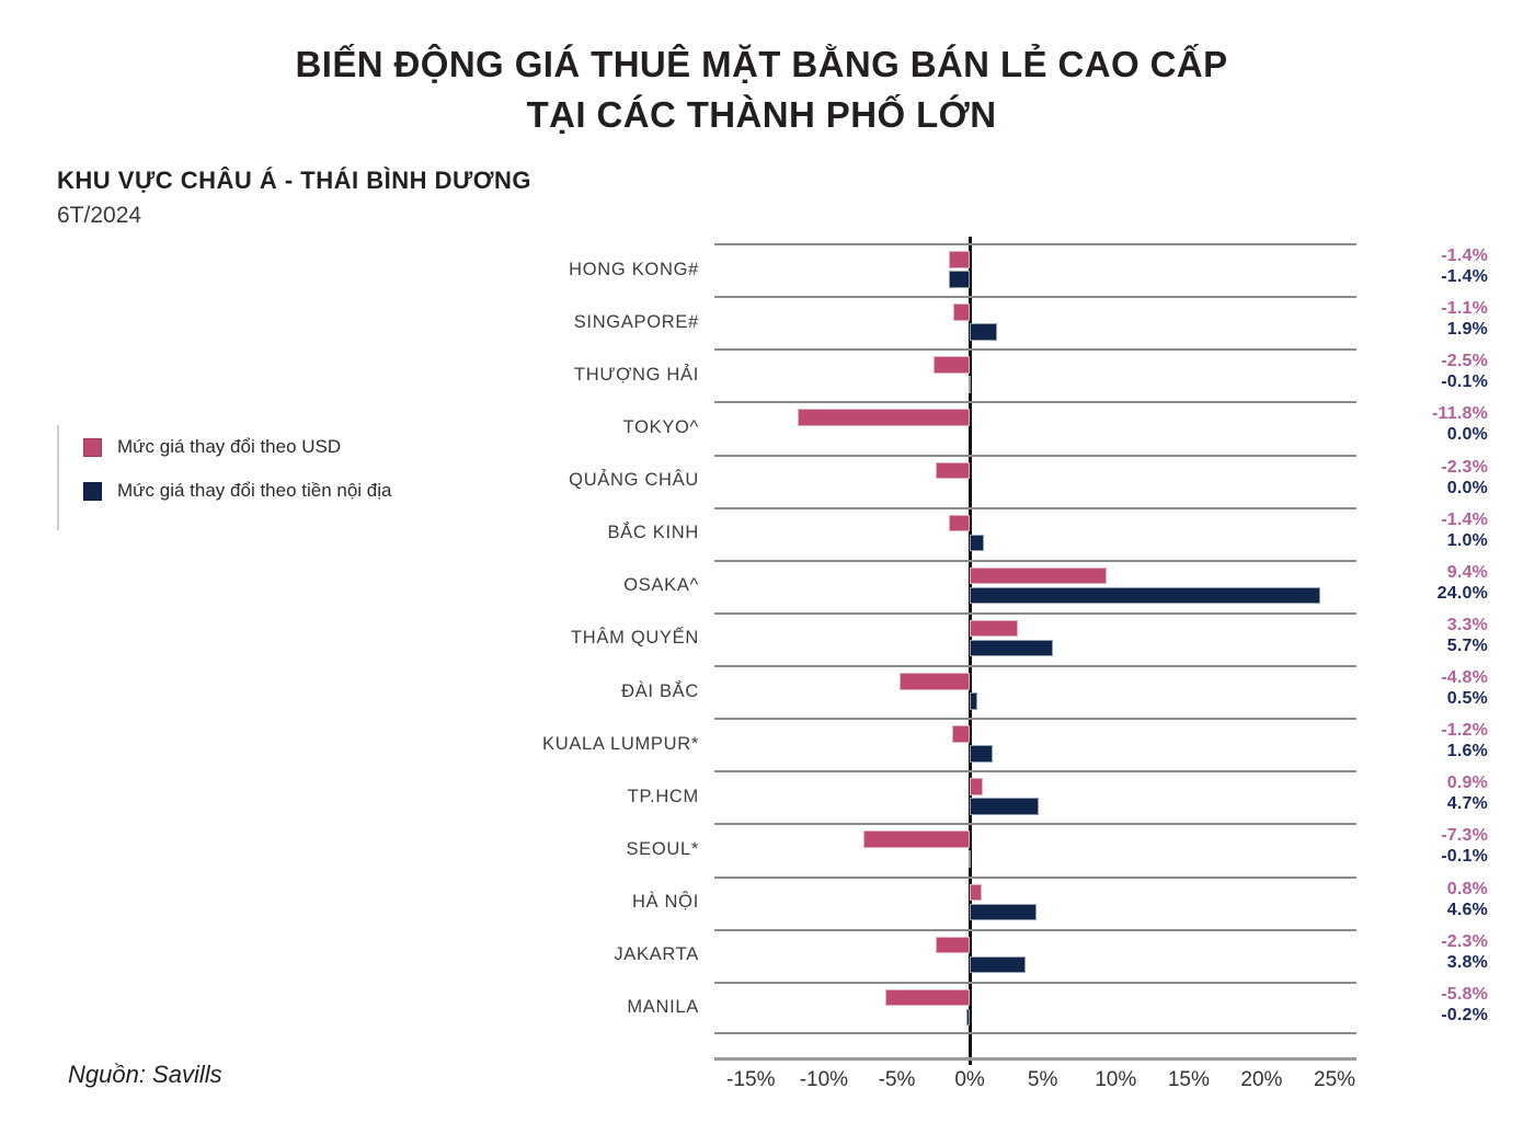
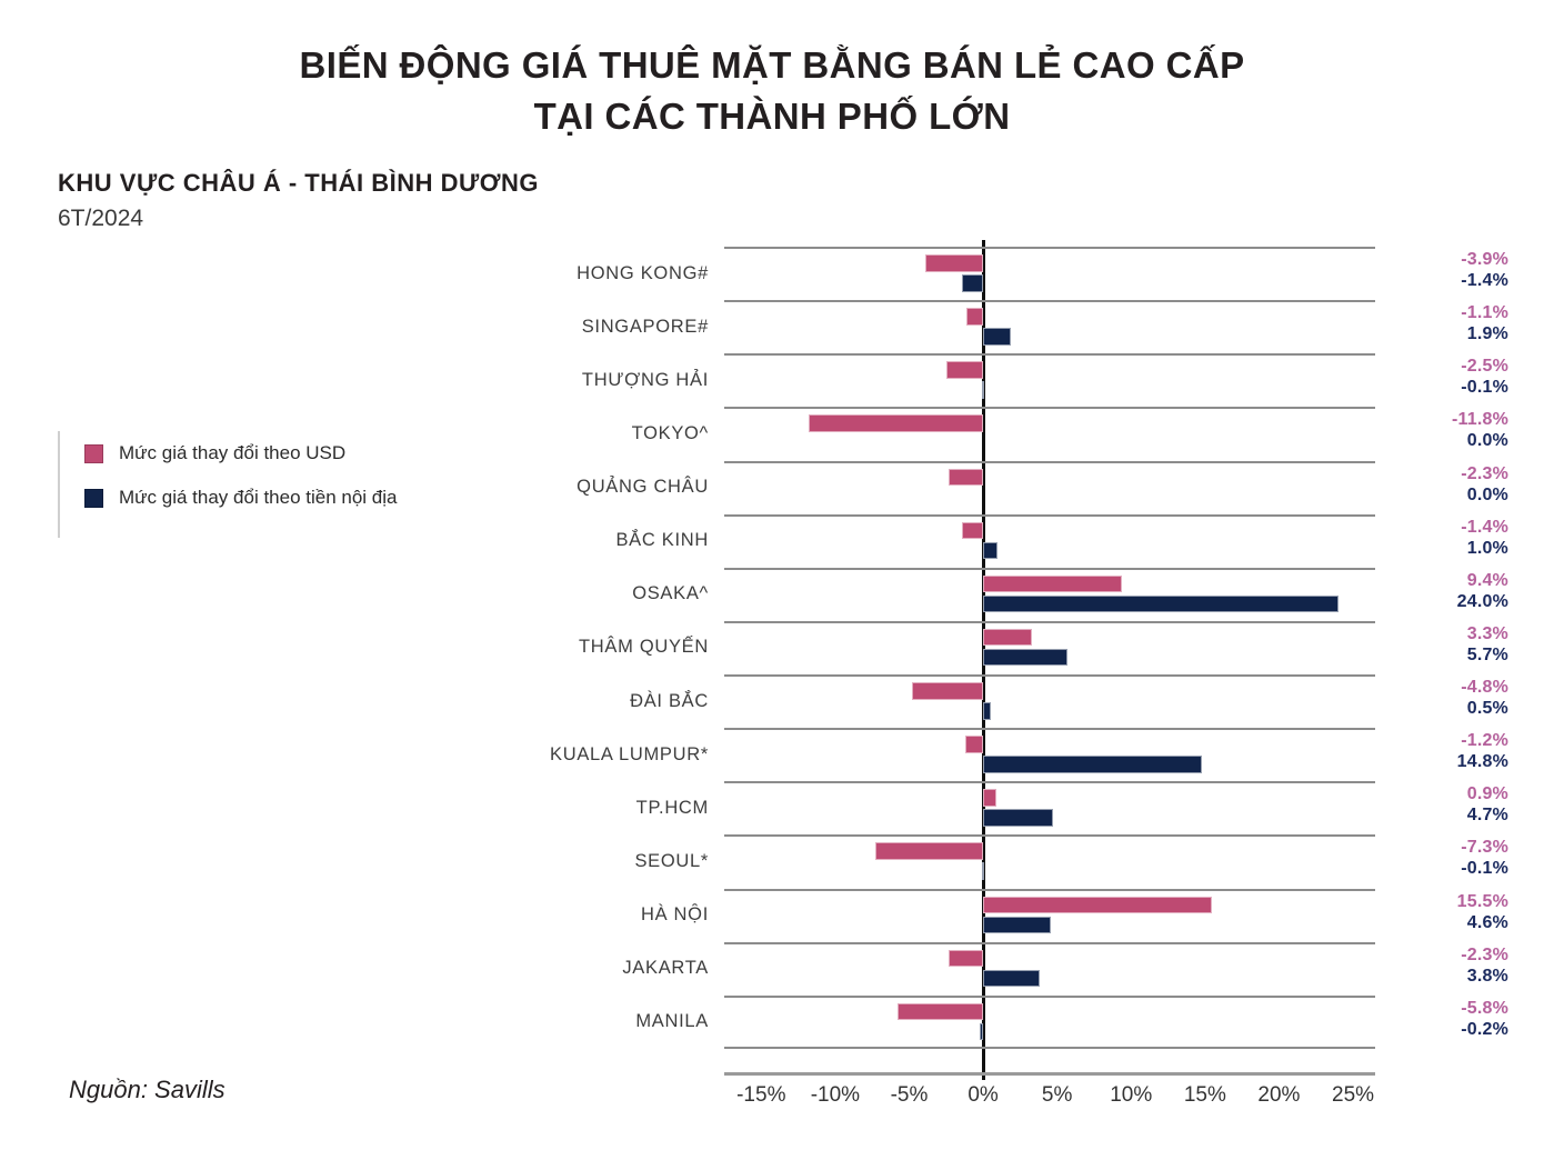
Mức giá thay đổi theo USD/HONG KONG#: -1.4% -> -3.9%
Mức giá thay đổi theo tiền nội địa/KUALA LUMPUR*: 1.6% -> 14.8%
Mức giá thay đổi theo USD/HÀ NỘI: 0.8% -> 15.5%
